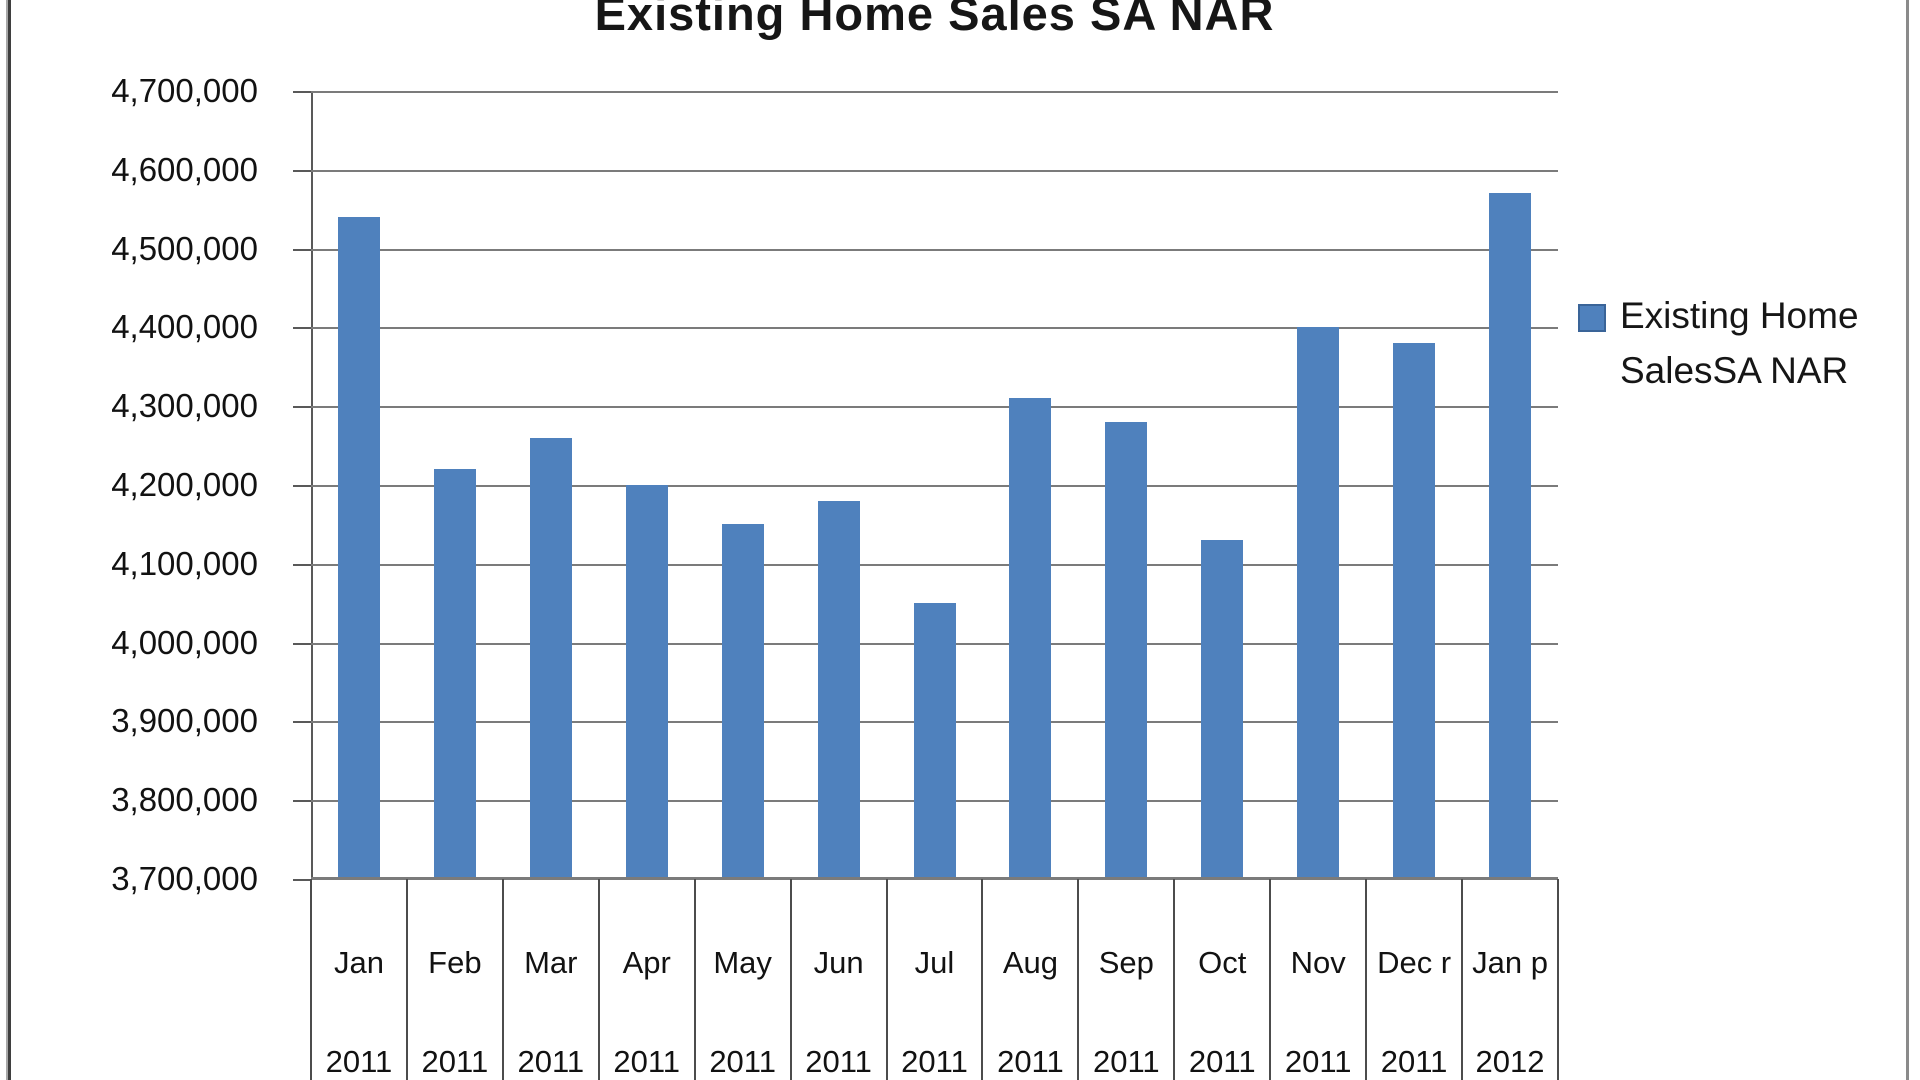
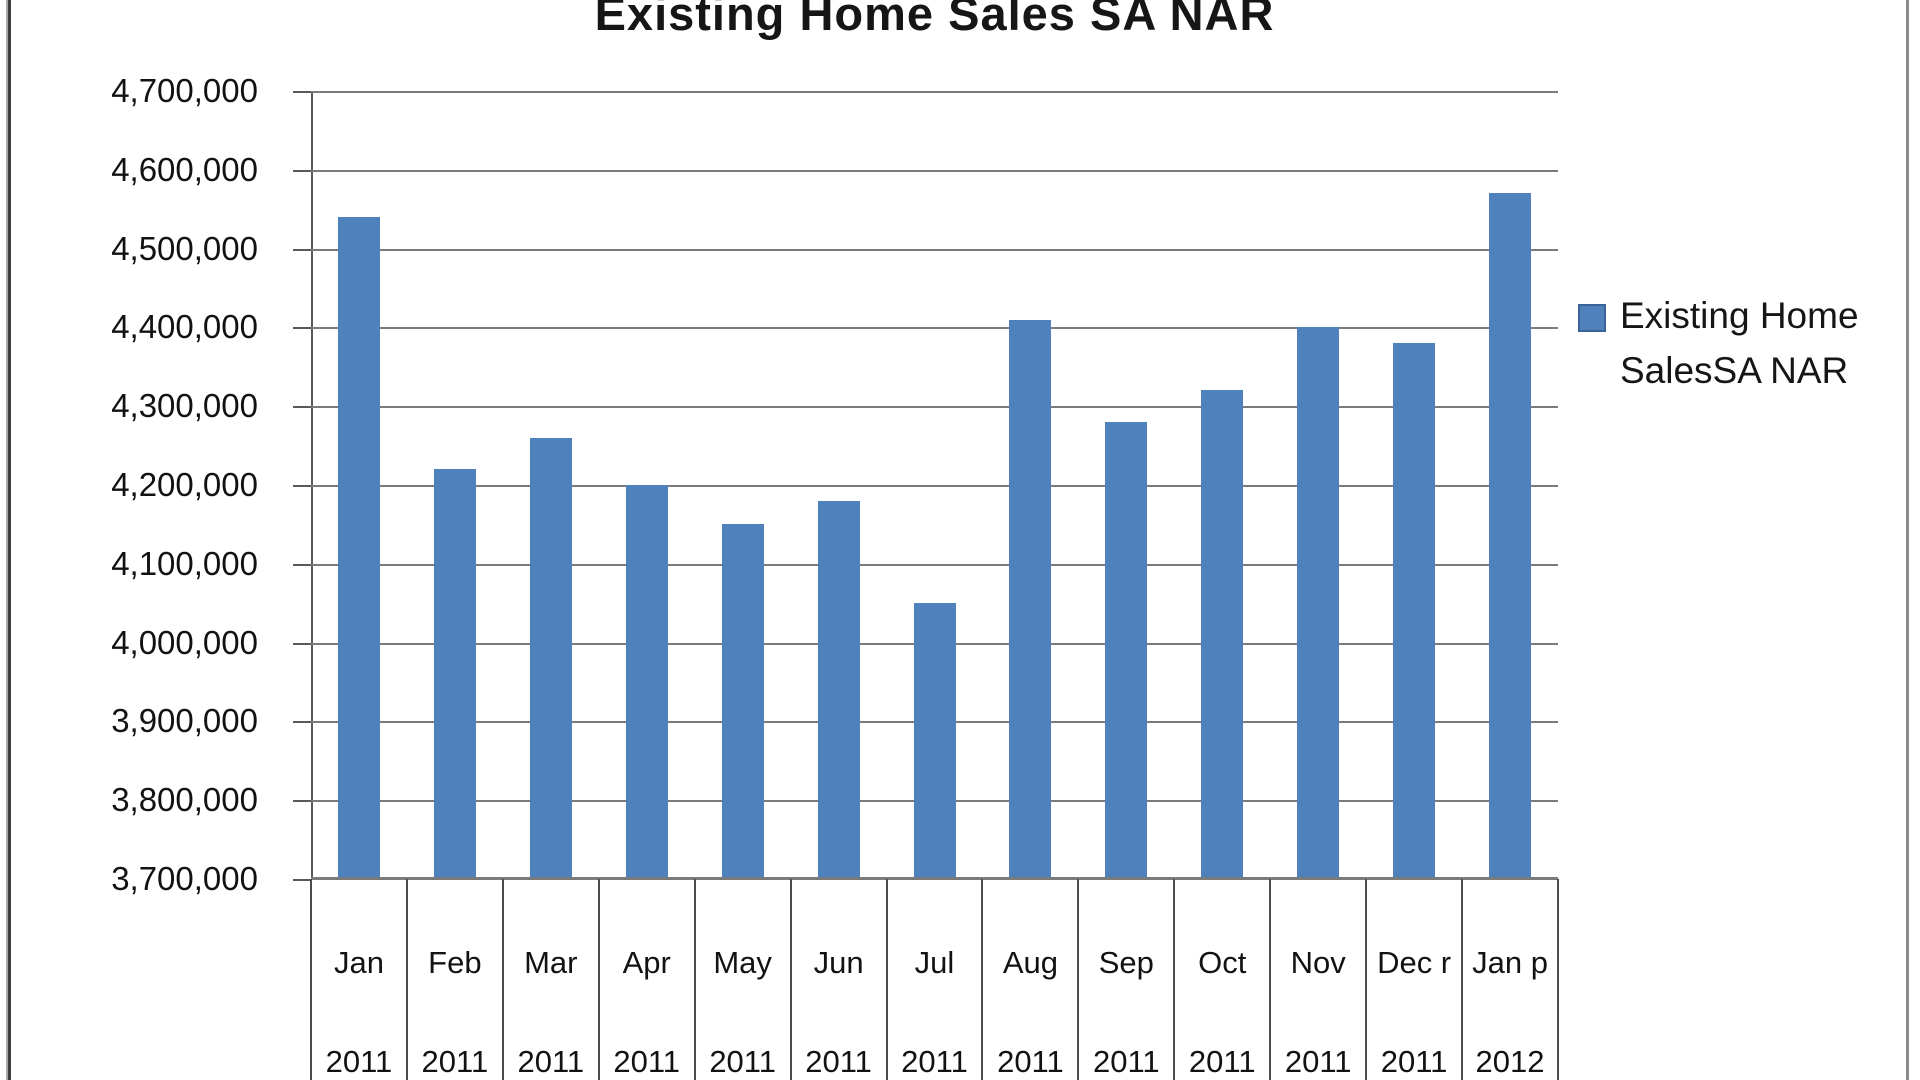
Aug 2011: 4310000 -> 4410000
Oct 2011: 4130000 -> 4320000
